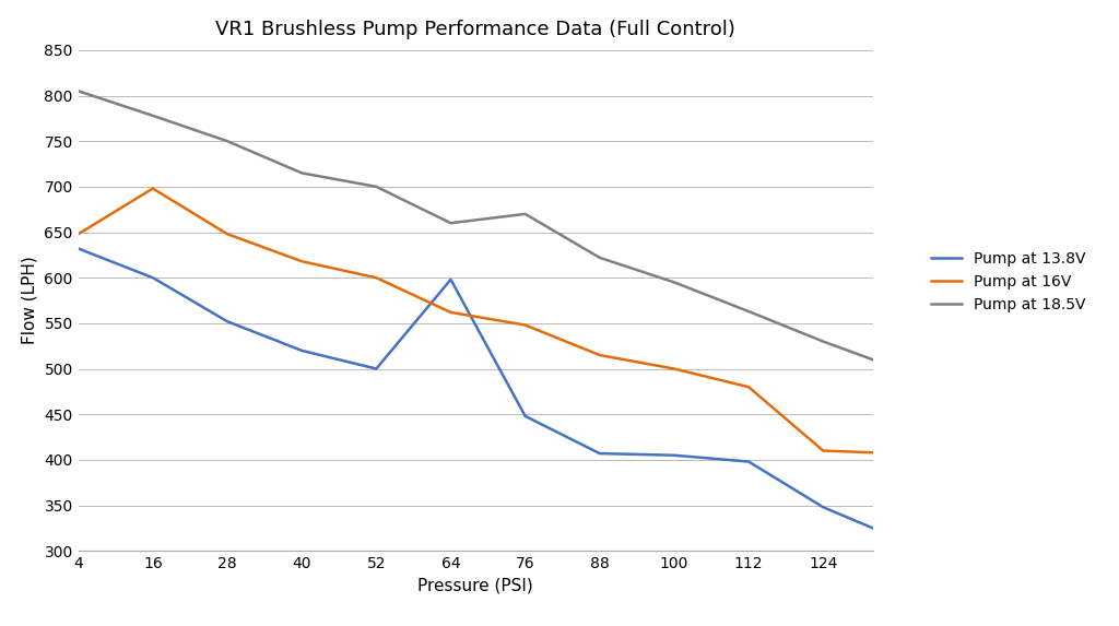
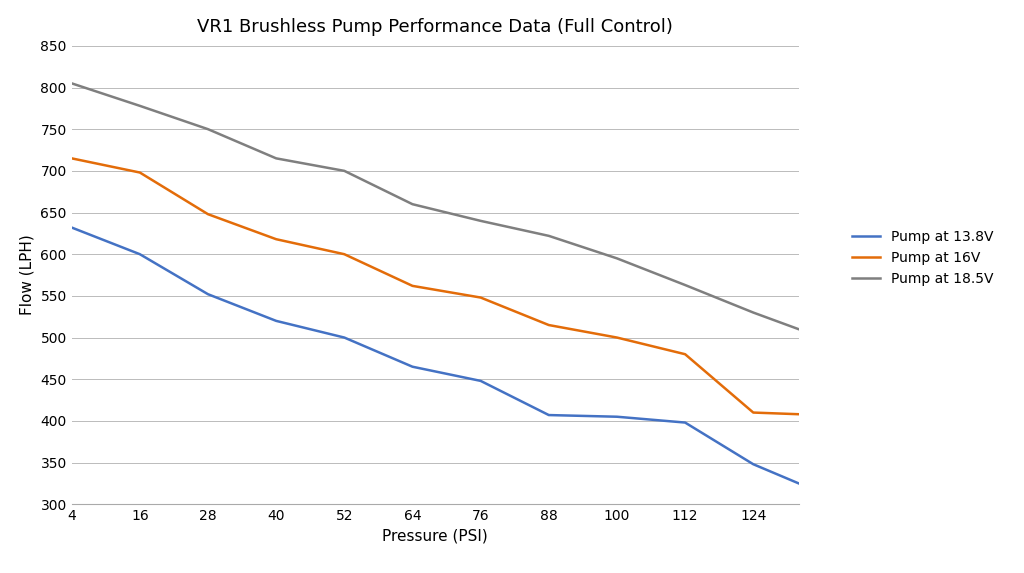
Pump at 16V/4: 648 -> 715
Pump at 13.8V/64: 598 -> 465
Pump at 18.5V/76: 670 -> 640
